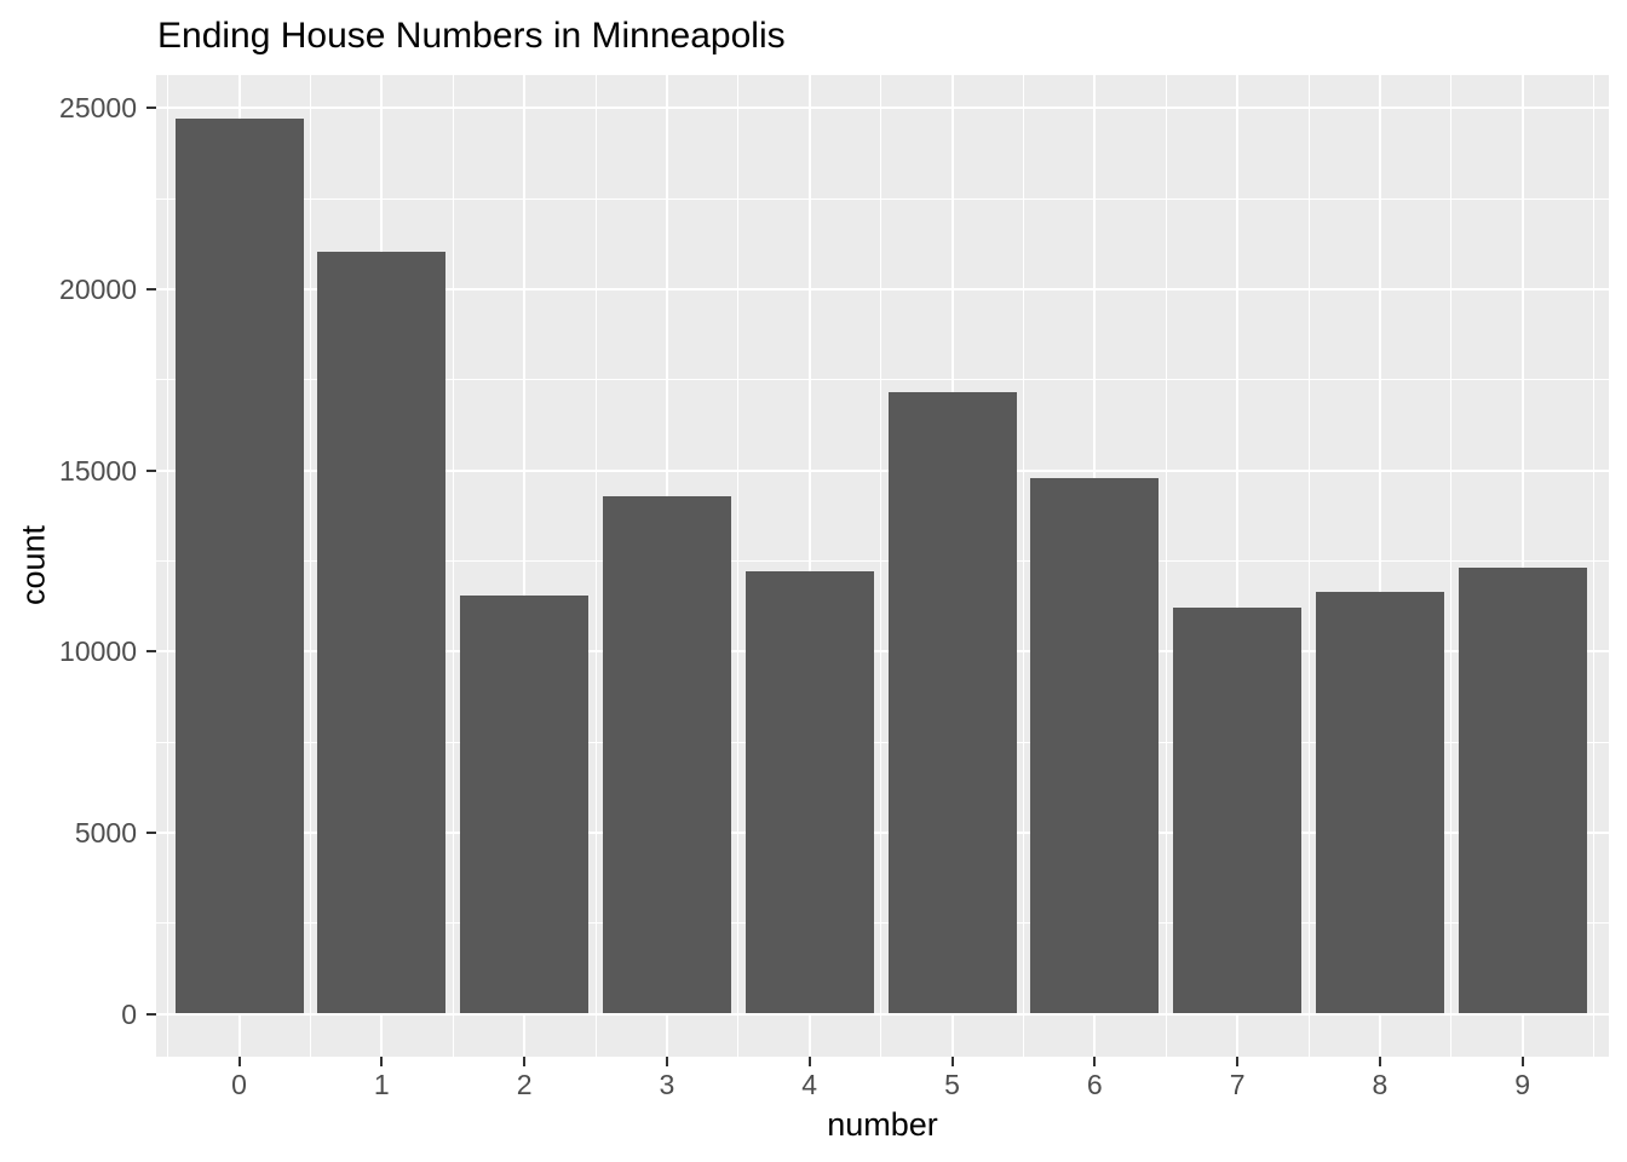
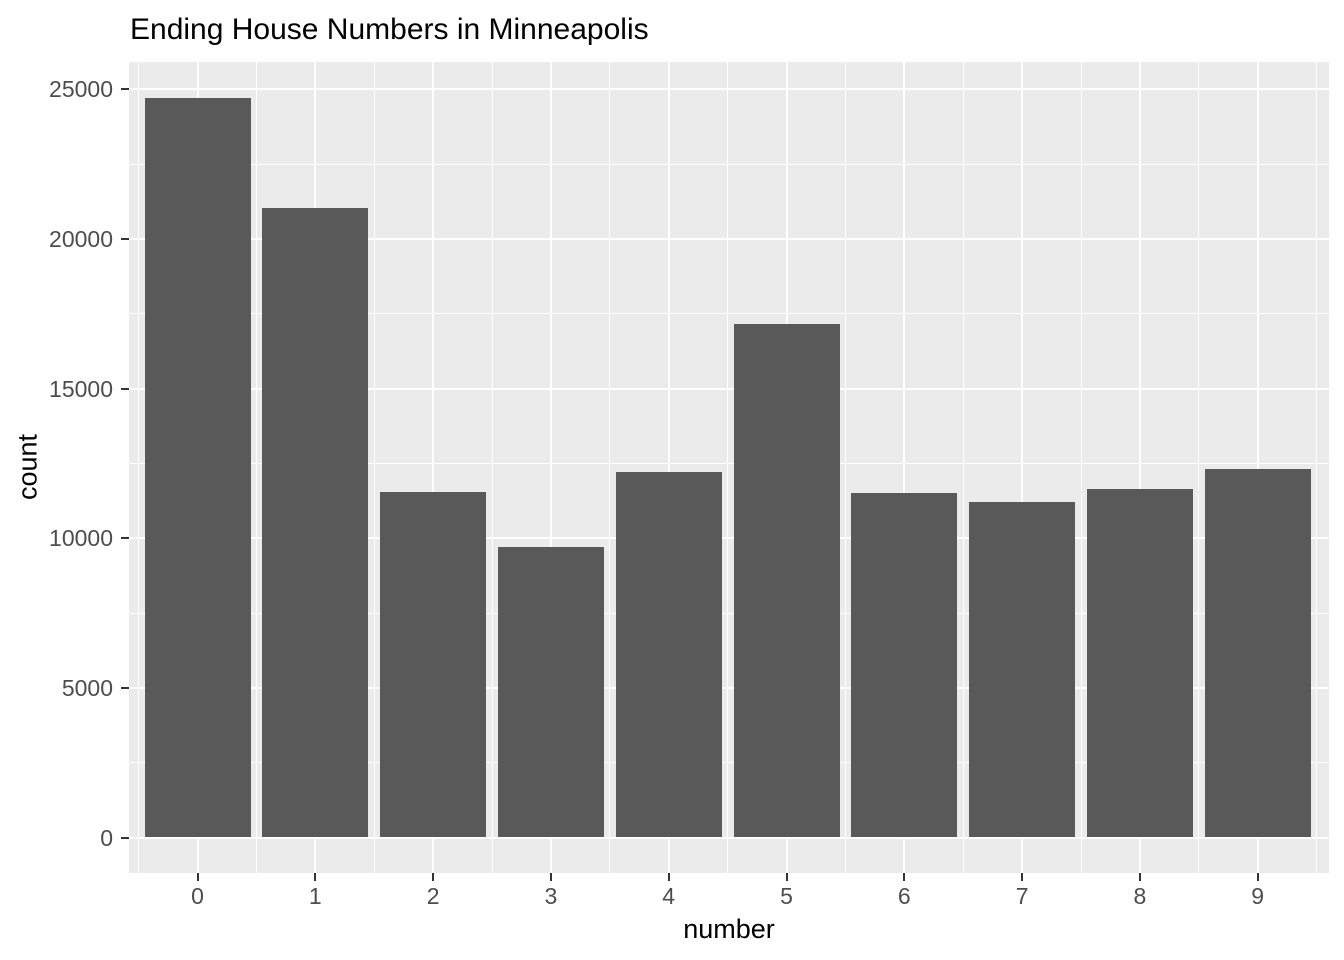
3: 14300 -> 9700
6: 14800 -> 11500
